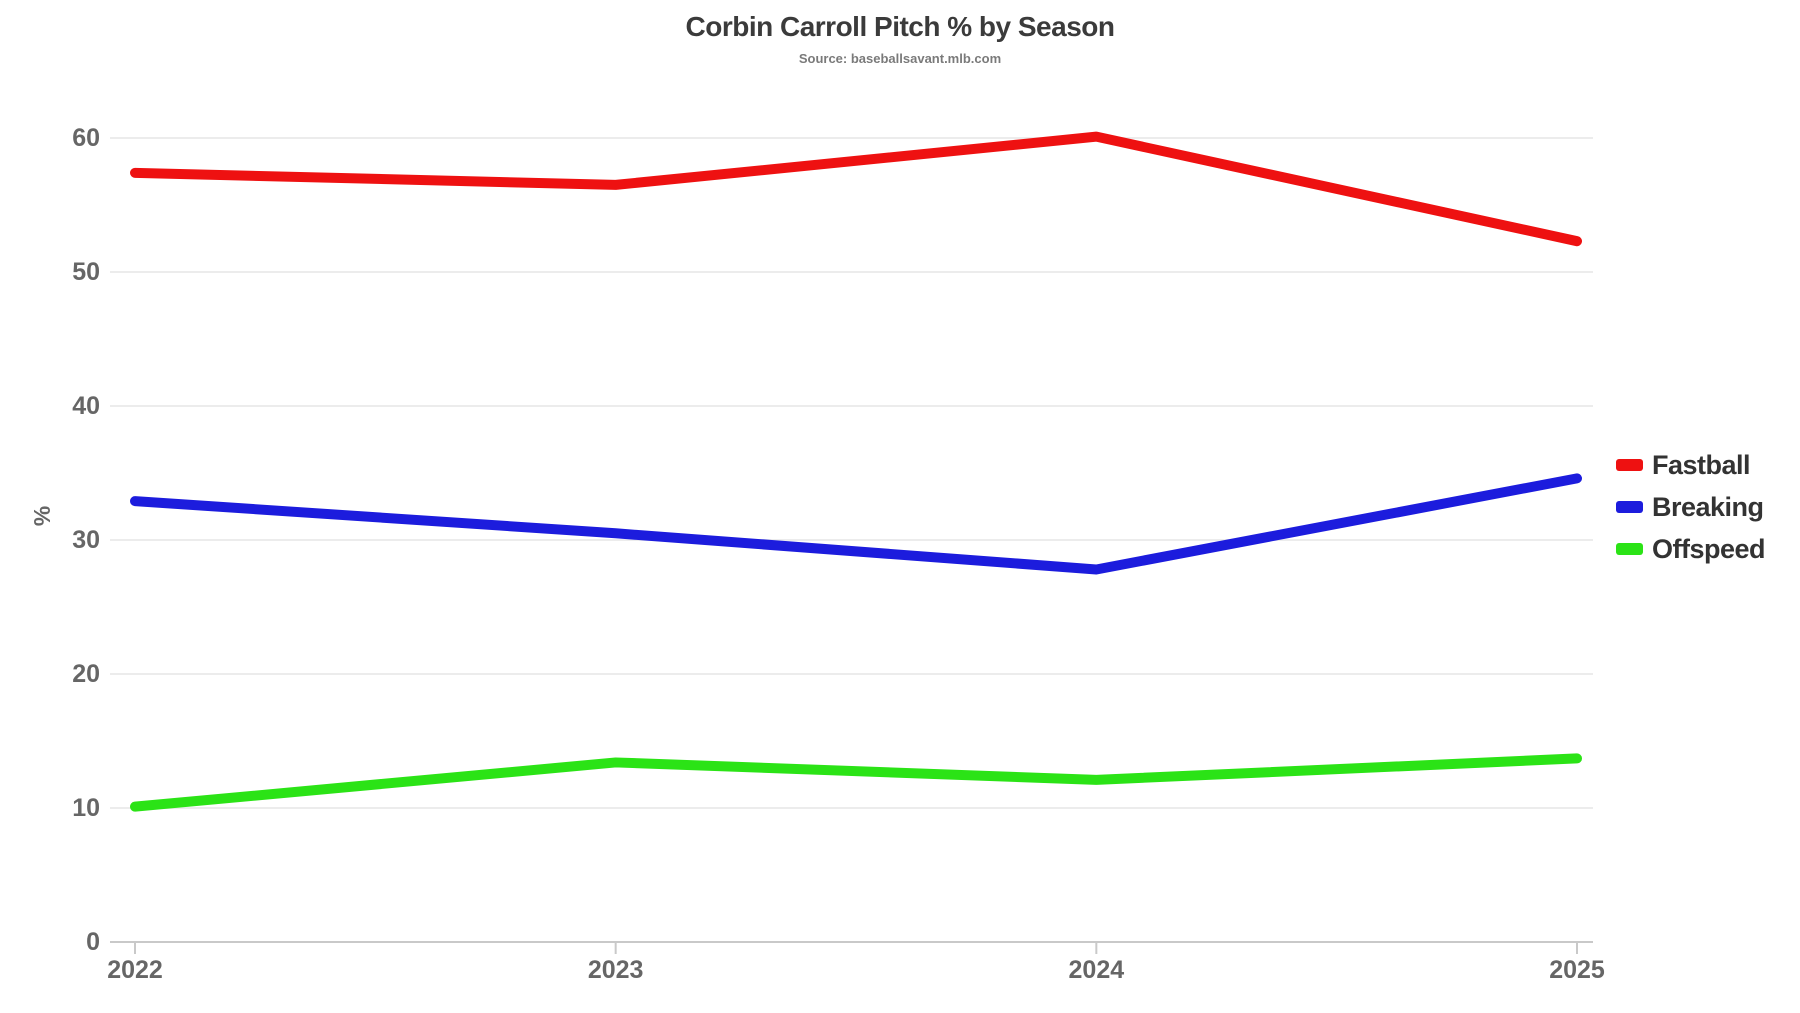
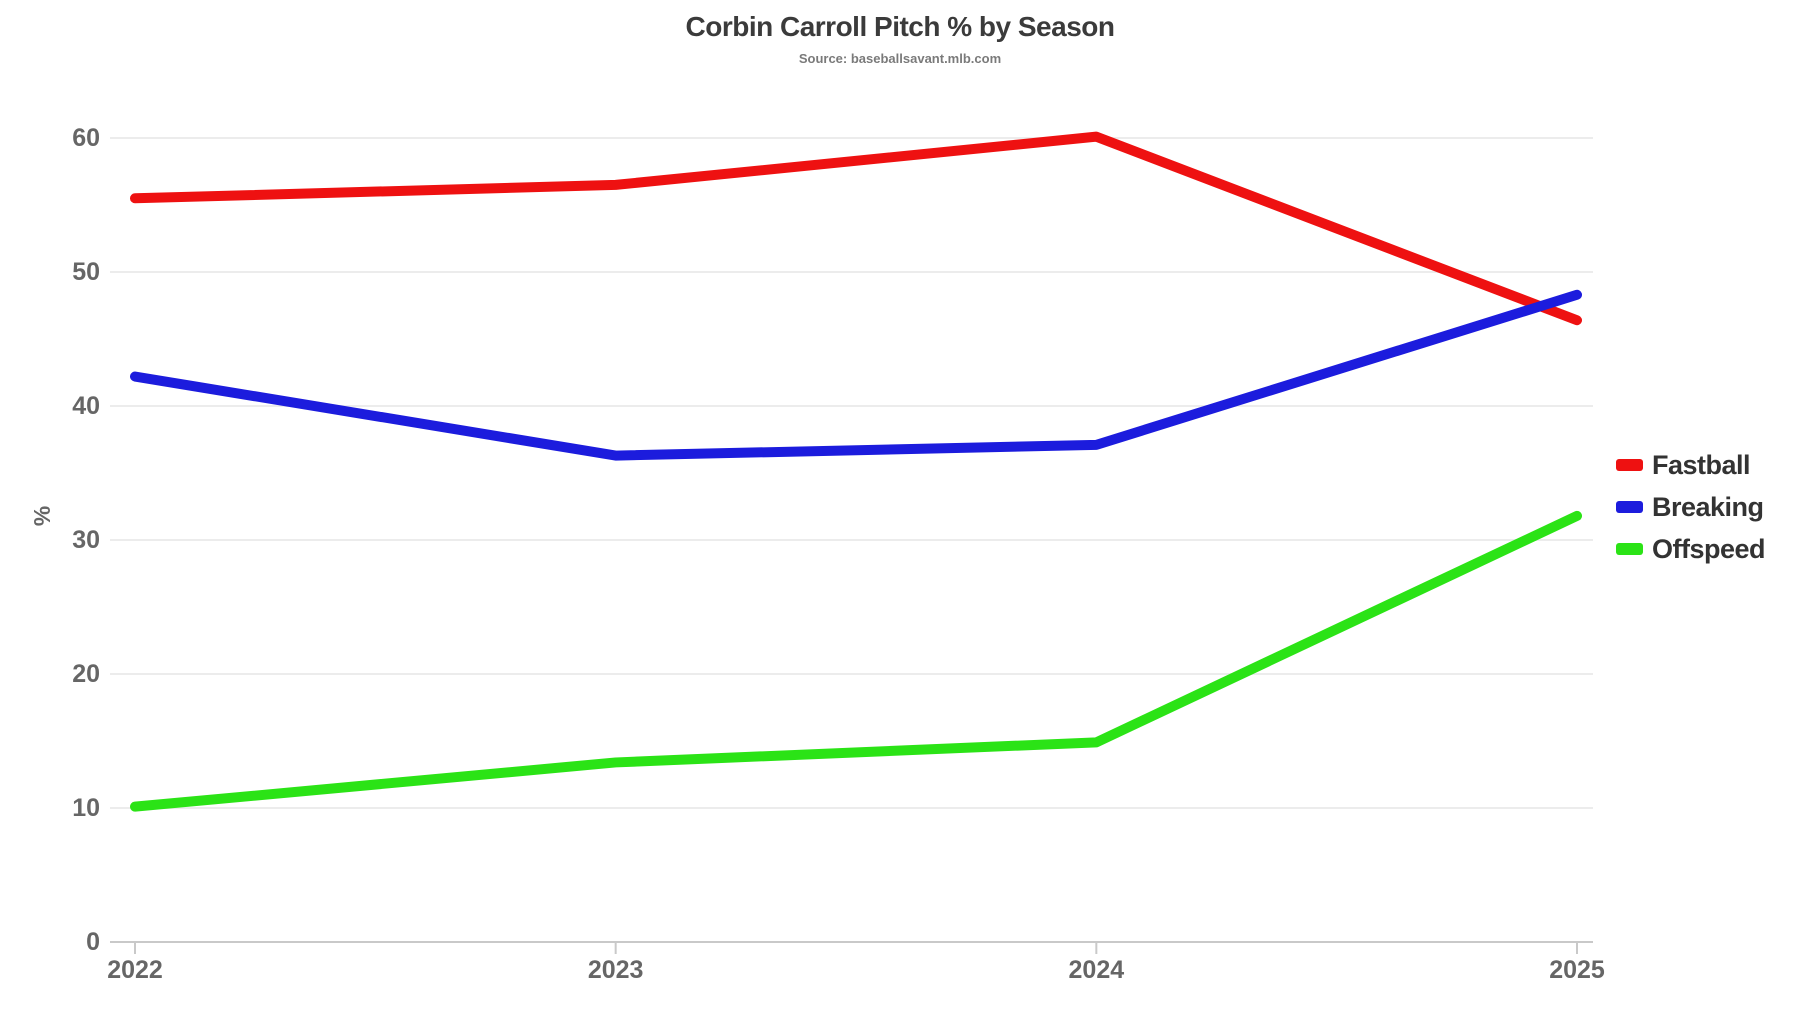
Fastball/2022: 57.4 -> 55.5
Breaking/2022: 32.9 -> 42.2
Breaking/2023: 30.5 -> 36.3
Breaking/2024: 27.8 -> 37.1
Offspeed/2024: 12.1 -> 14.9
Fastball/2025: 52.3 -> 46.4
Breaking/2025: 34.6 -> 48.3
Offspeed/2025: 13.7 -> 31.8
